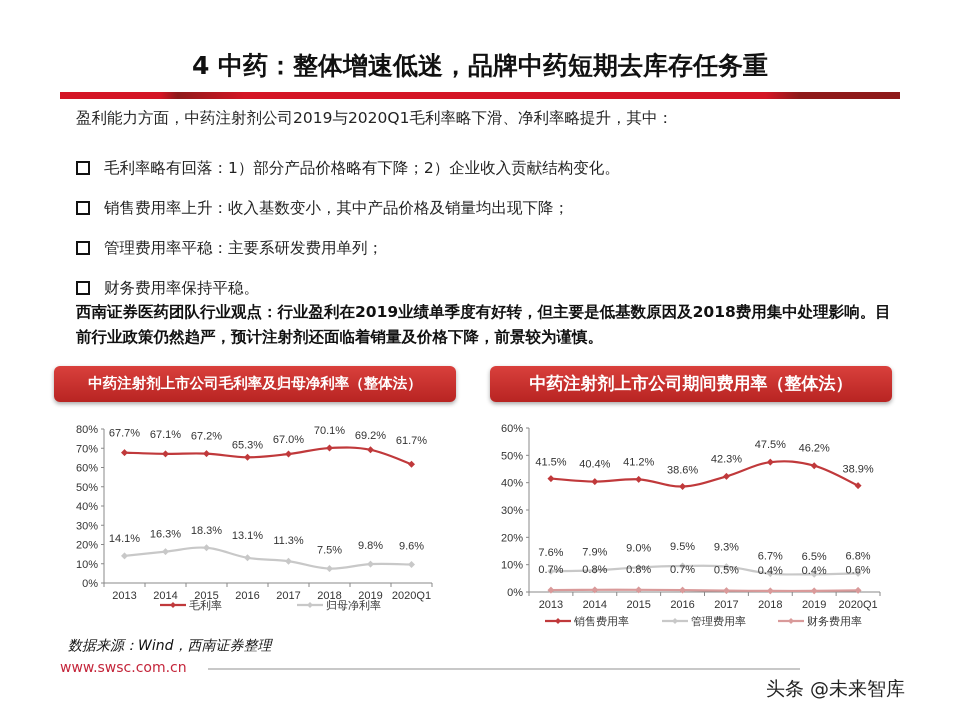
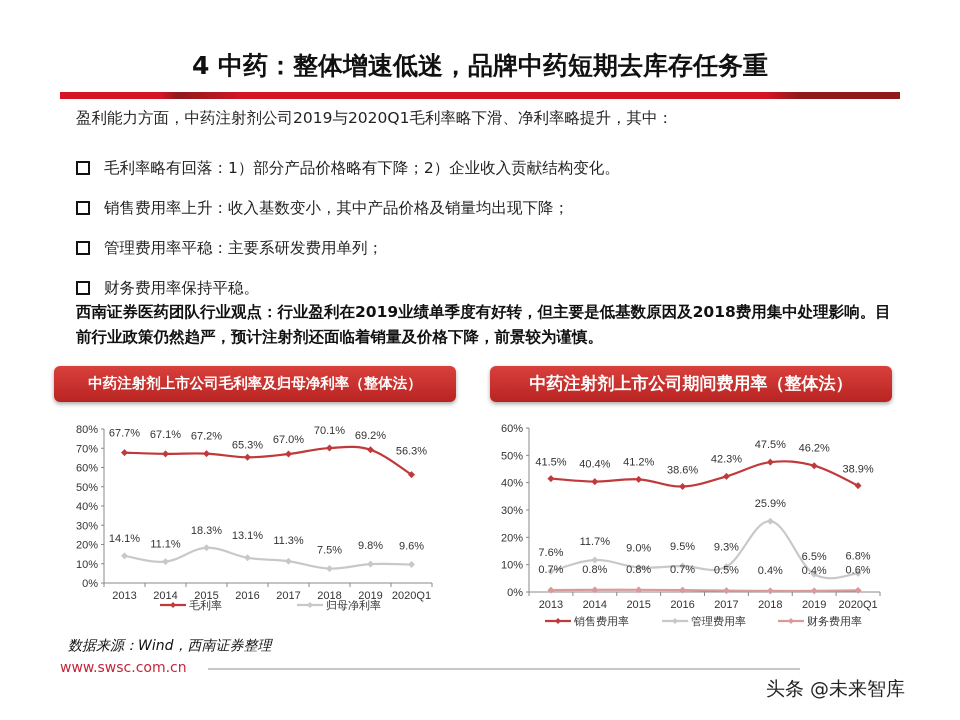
中药注射剂上市公司毛利率及归母净利率（整体法）/归母净利率/2014: 16.3% -> 11.1%
中药注射剂上市公司毛利率及归母净利率（整体法）/毛利率/2020Q1: 61.7% -> 56.3%
中药注射剂上市公司期间费用率（整体法）/管理费用率/2014: 7.9% -> 11.7%
中药注射剂上市公司期间费用率（整体法）/管理费用率/2018: 6.7% -> 25.9%
